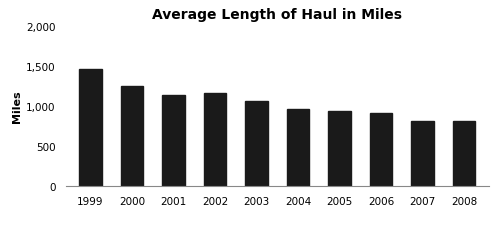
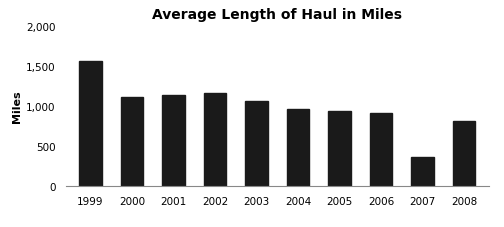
1999: 1,460 -> 1,560
2000: 1,250 -> 1,120
2007: 810 -> 360
